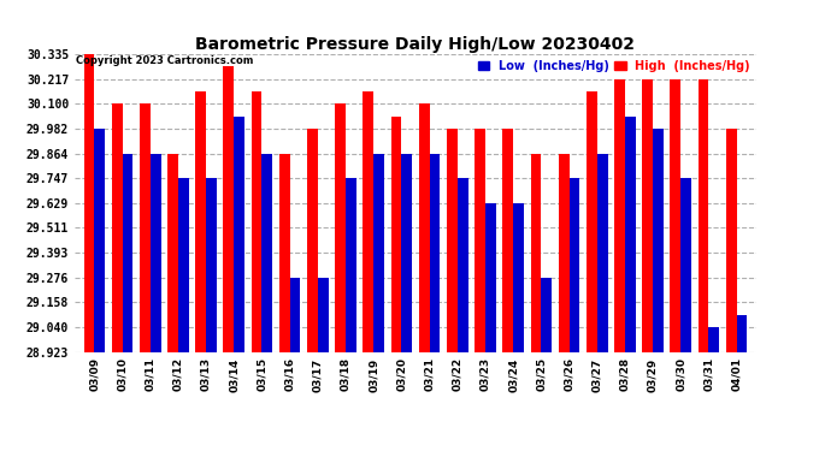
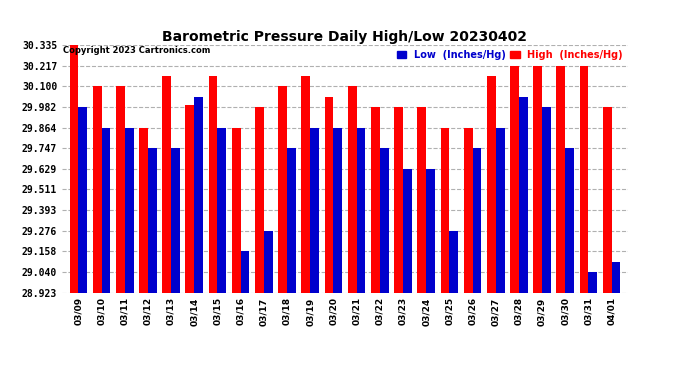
High (Inches/Hg)/03/14: 30.28 -> 29.99
Low (Inches/Hg)/03/16: 29.28 -> 29.16
